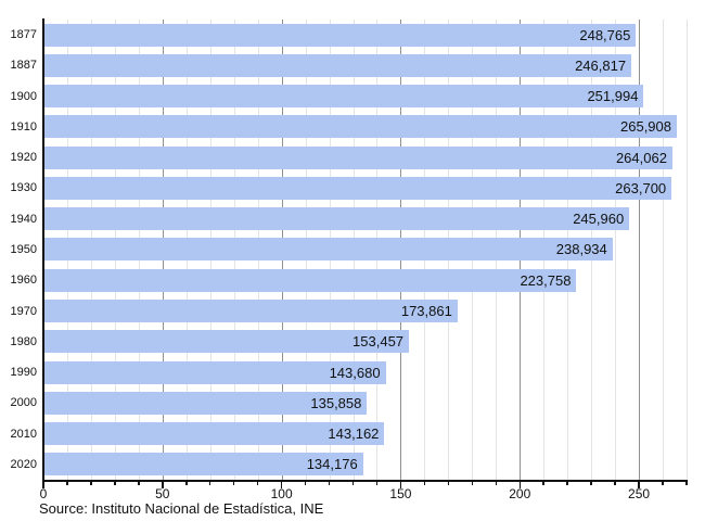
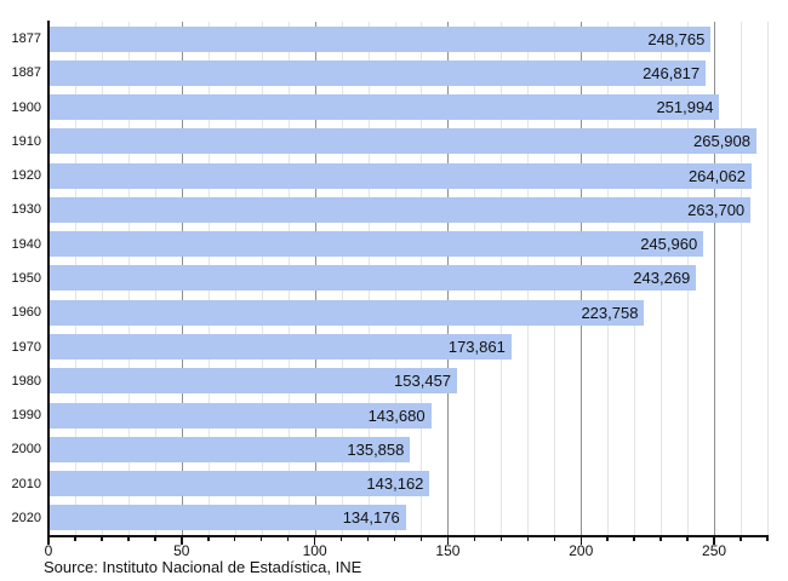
1950: 238,934 -> 243,269
